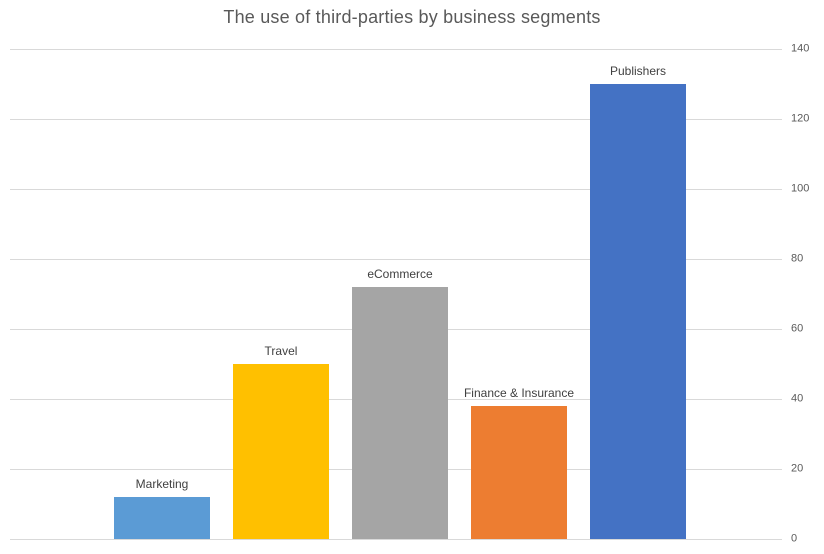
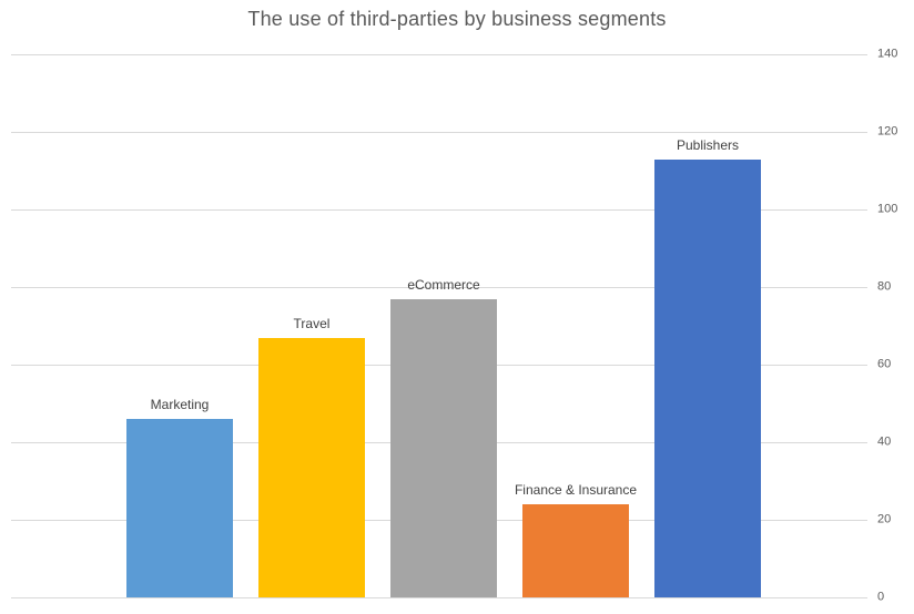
Marketing: 12 -> 46
Travel: 50 -> 67
eCommerce: 72 -> 77
Finance & Insurance: 38 -> 24
Publishers: 130 -> 113
